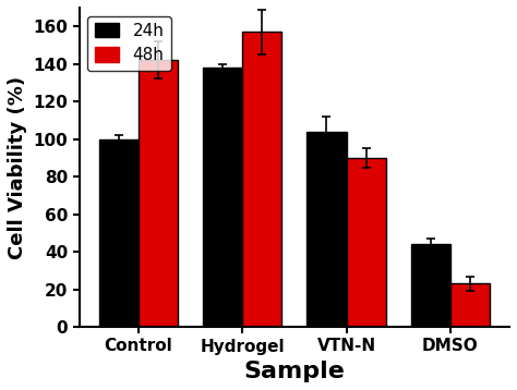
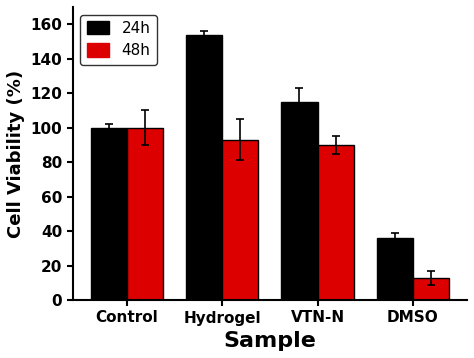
48h/Control: 142 -> 100
24h/Hydrogel: 138 -> 154
48h/Hydrogel: 157 -> 93
24h/VTN-N: 104 -> 115
24h/DMSO: 44 -> 36
48h/DMSO: 23 -> 13
